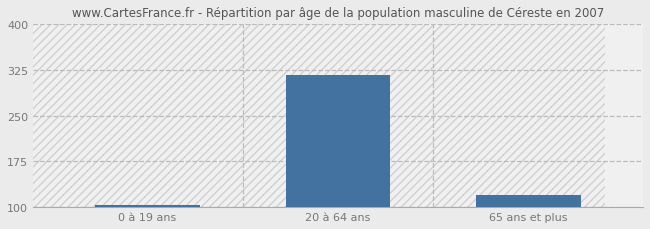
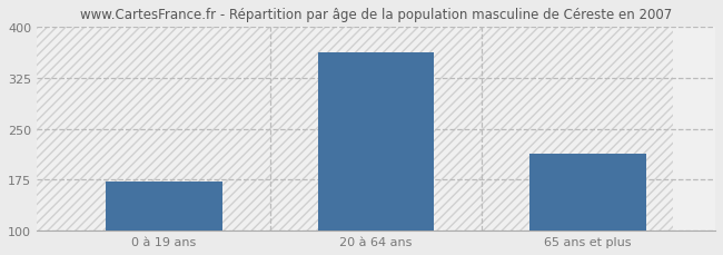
0 à 19 ans: 104 -> 172
20 à 64 ans: 317 -> 362
65 ans et plus: 120 -> 214
